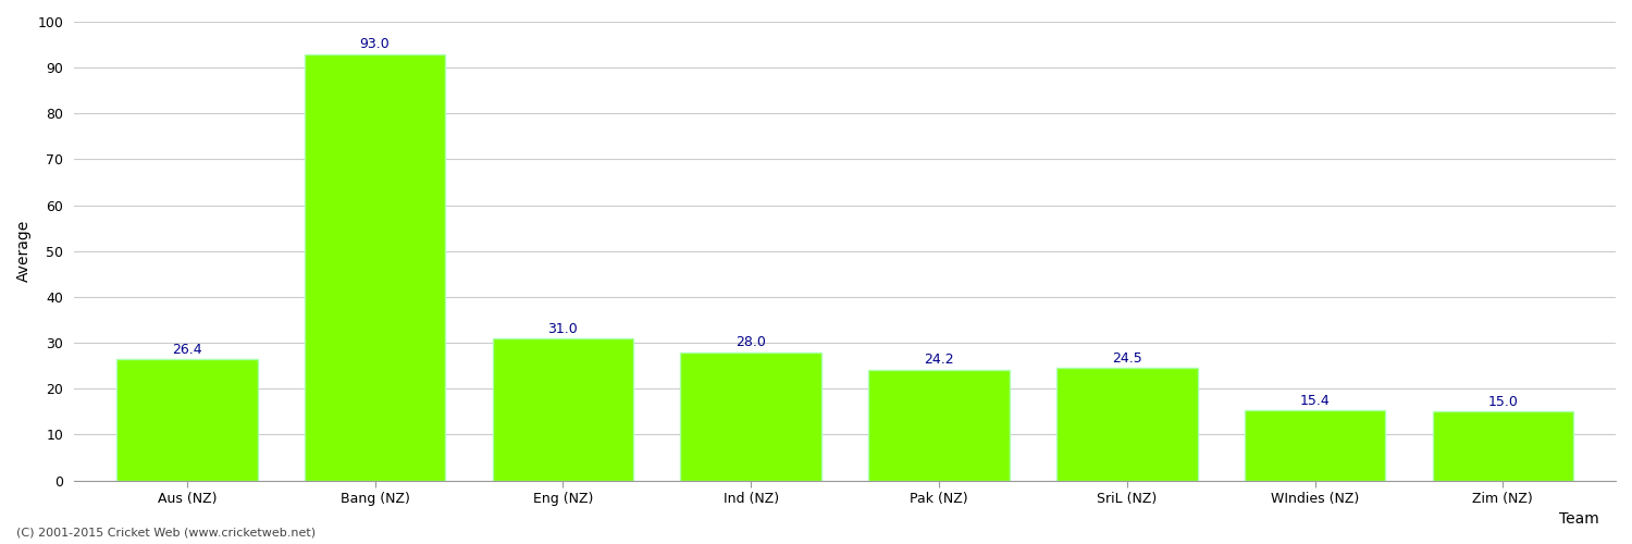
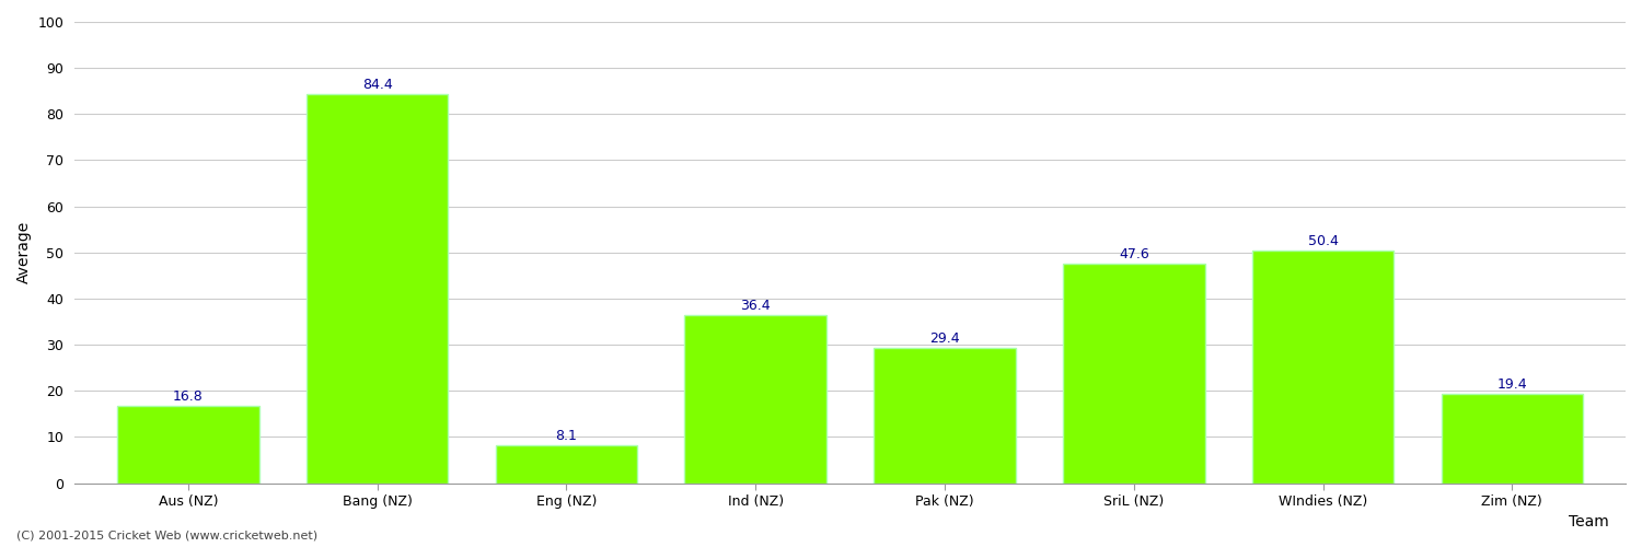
Aus (NZ): 26.4 -> 16.8
Bang (NZ): 93.0 -> 84.4
Eng (NZ): 31.0 -> 8.1
Ind (NZ): 28.0 -> 36.4
Pak (NZ): 24.2 -> 29.4
SriL (NZ): 24.5 -> 47.6
WIndies (NZ): 15.4 -> 50.4
Zim (NZ): 15.0 -> 19.4
